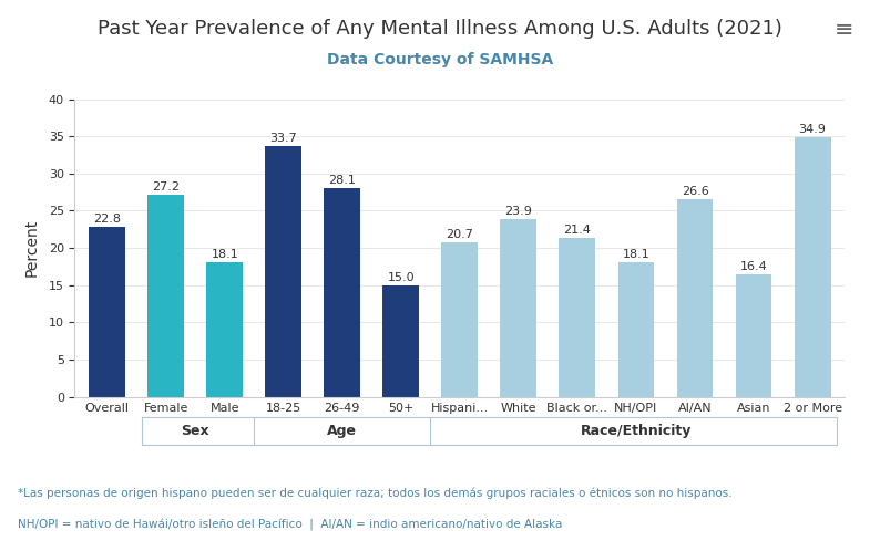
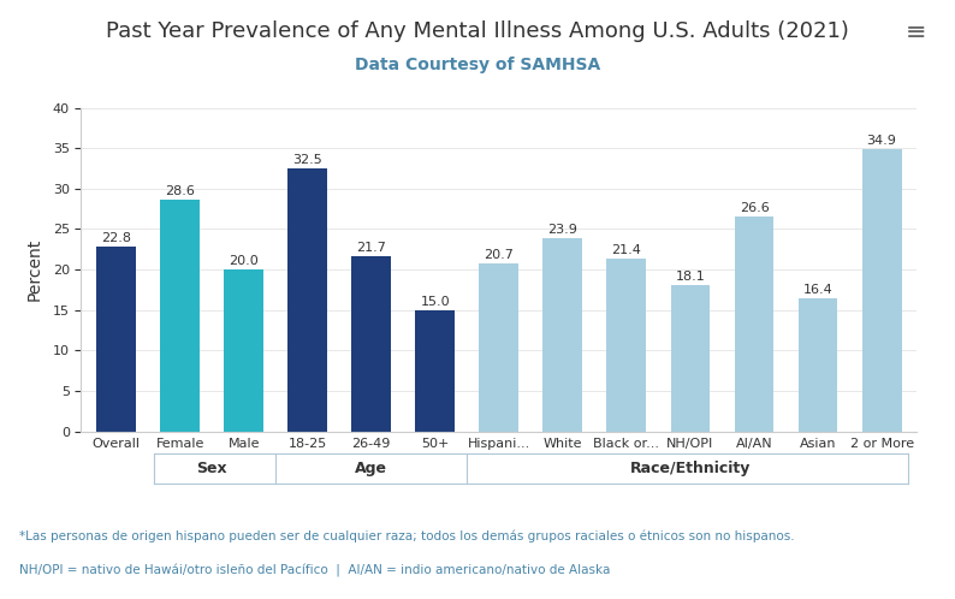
Female: 27.2 -> 28.6
Male: 18.1 -> 20.0
18-25: 33.7 -> 32.5
26-49: 28.1 -> 21.7
